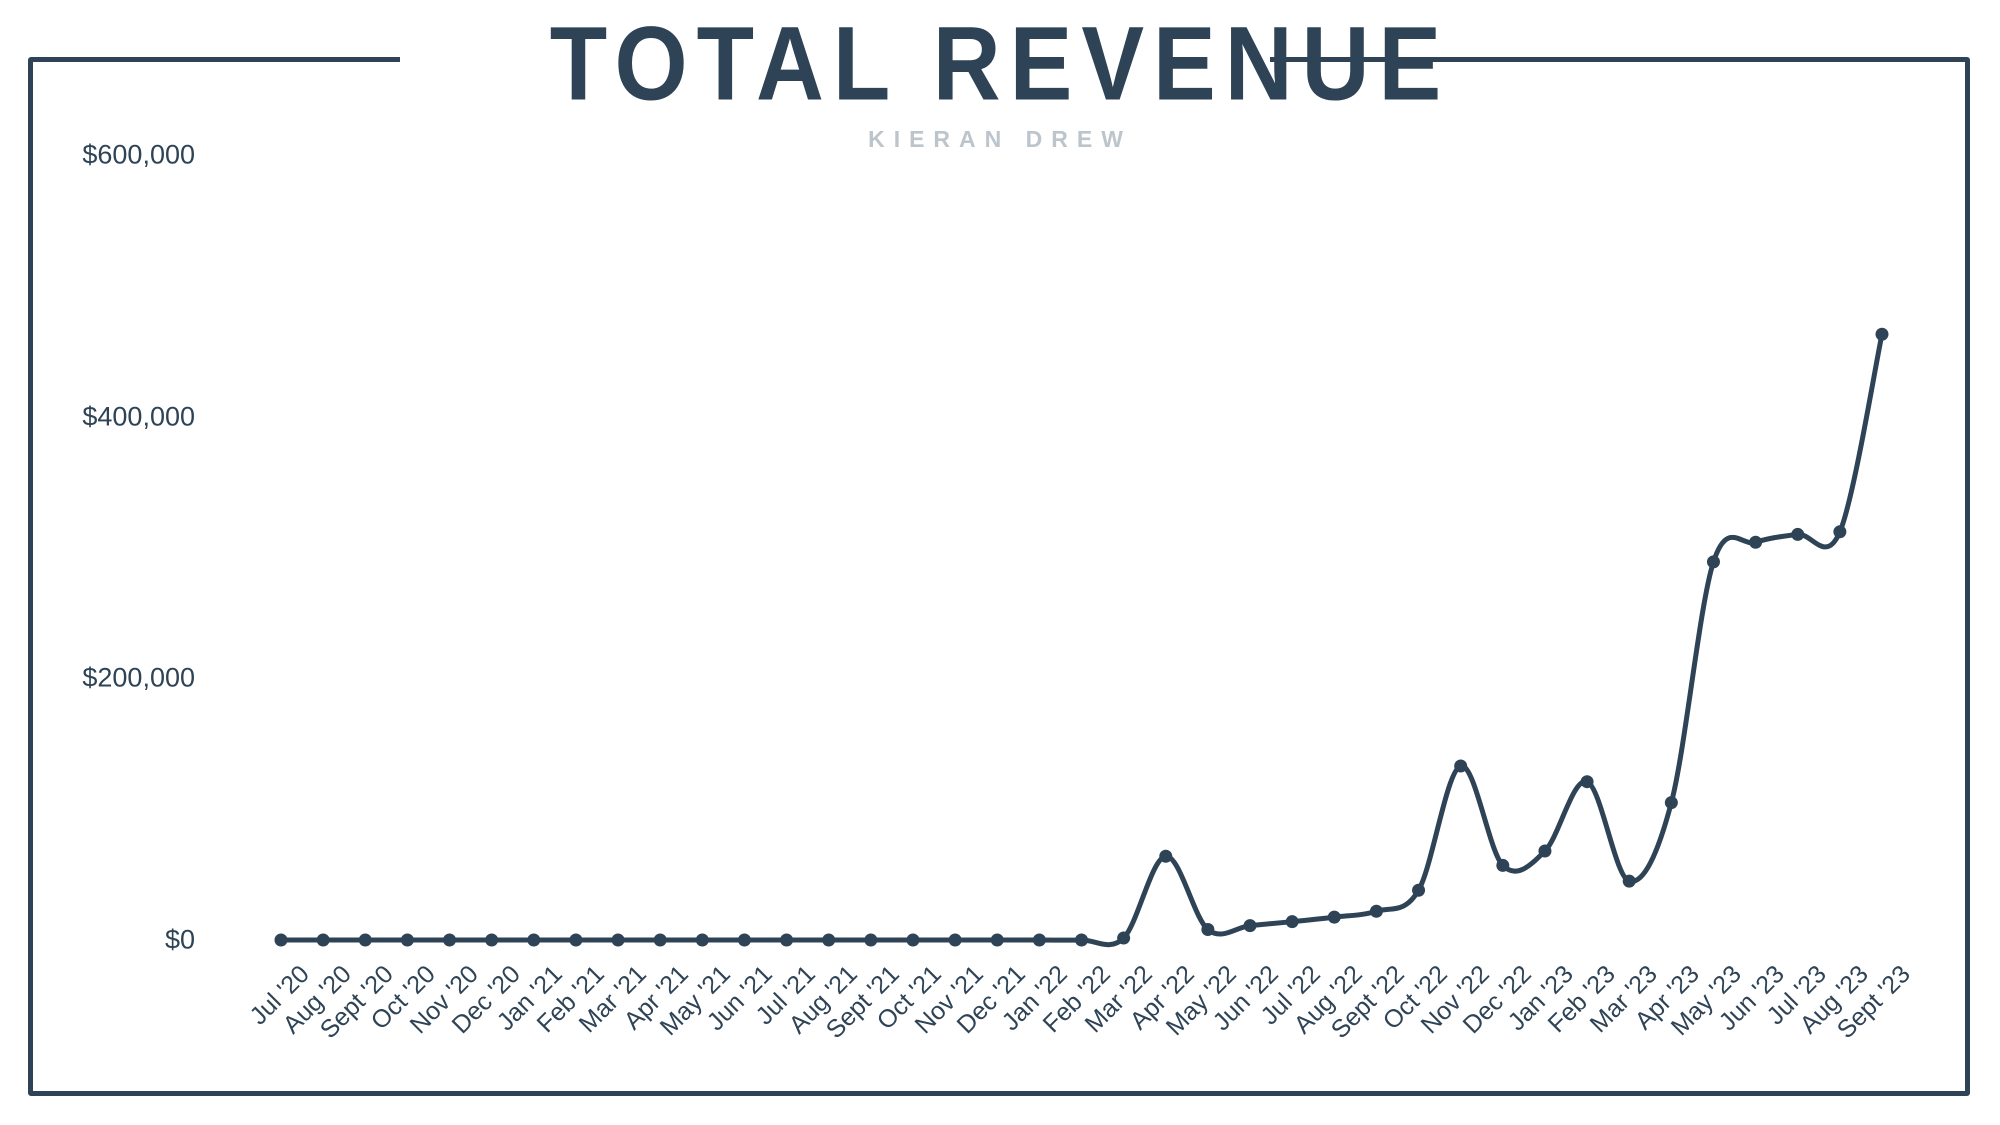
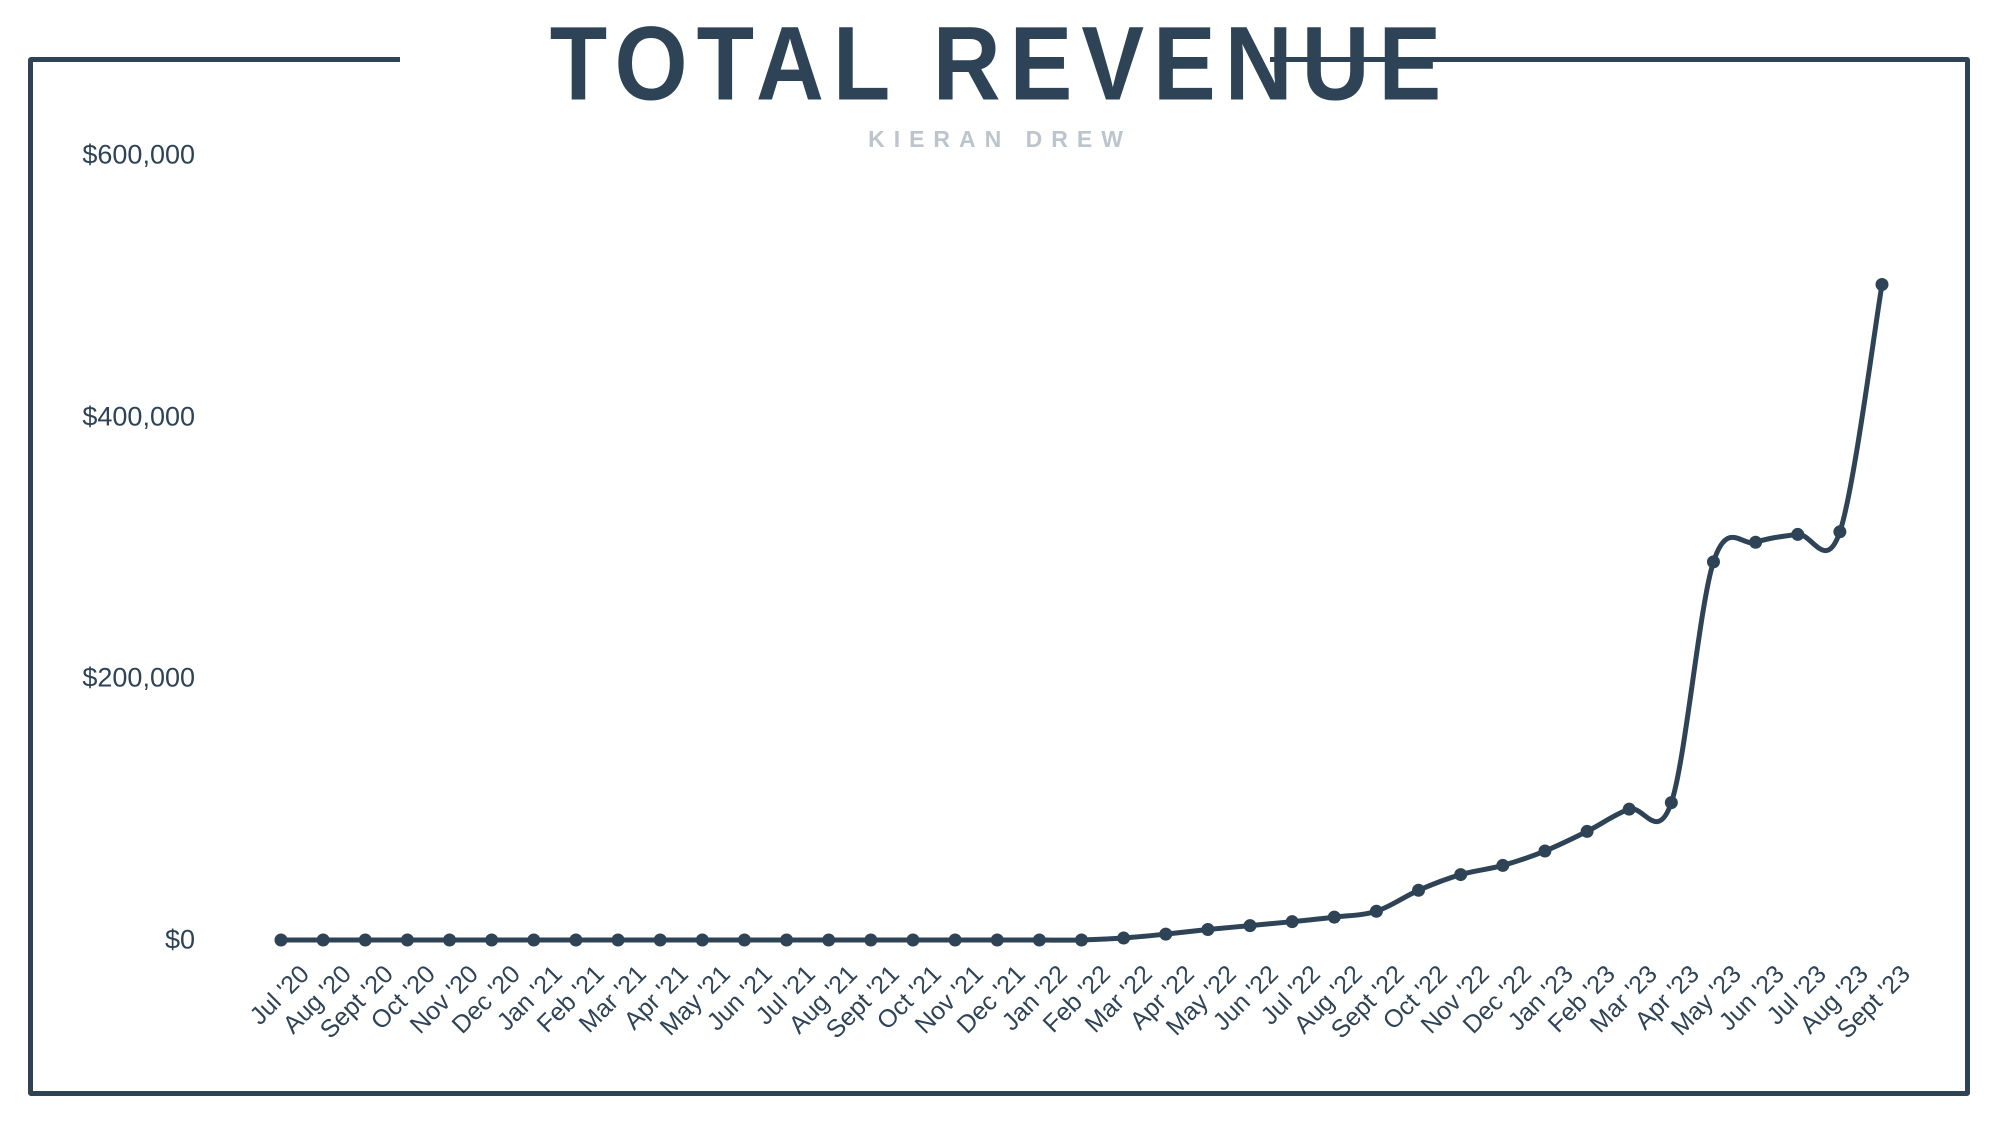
Apr '22: $64000 -> $4000
Nov '22: $133000 -> $50000
Feb '23: $121000 -> $83000
Mar '23: $45000 -> $100000
Sept '23: $463000 -> $501000
